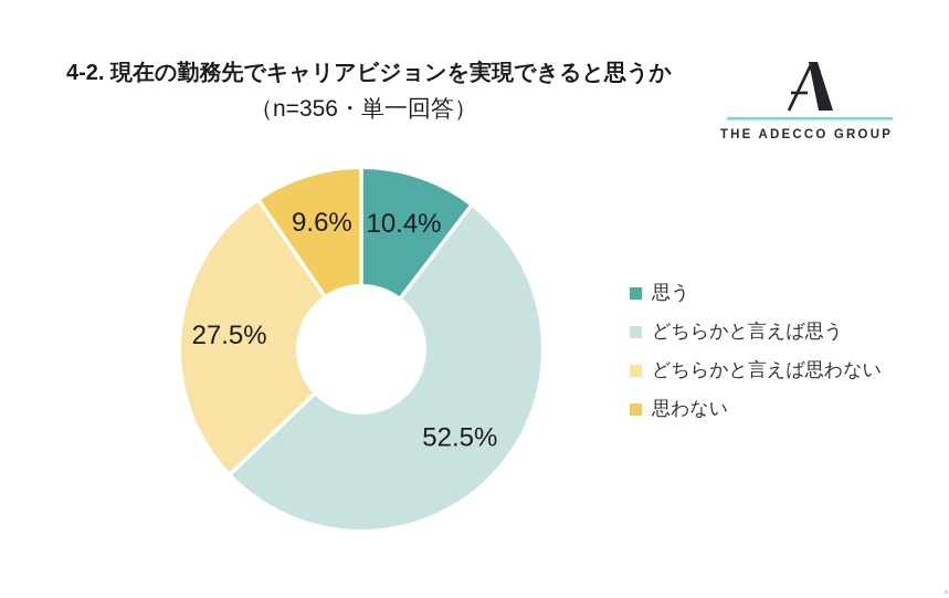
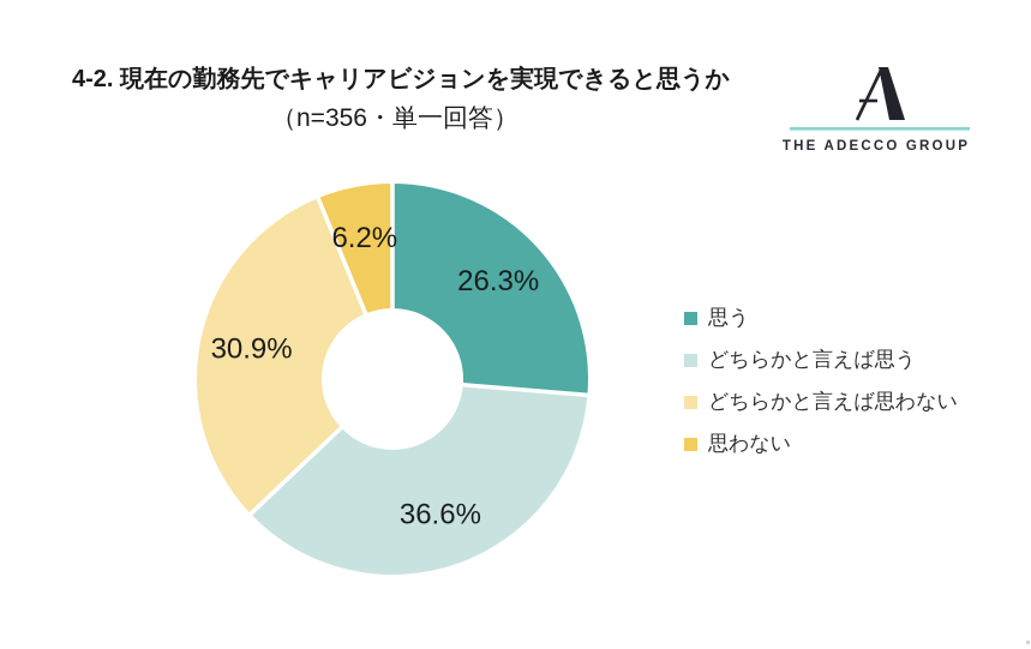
思う: 10.4% -> 26.3%
どちらかと言えば思う: 52.5% -> 36.6%
どちらかと言えば思わない: 27.5% -> 30.9%
思わない: 9.6% -> 6.2%
